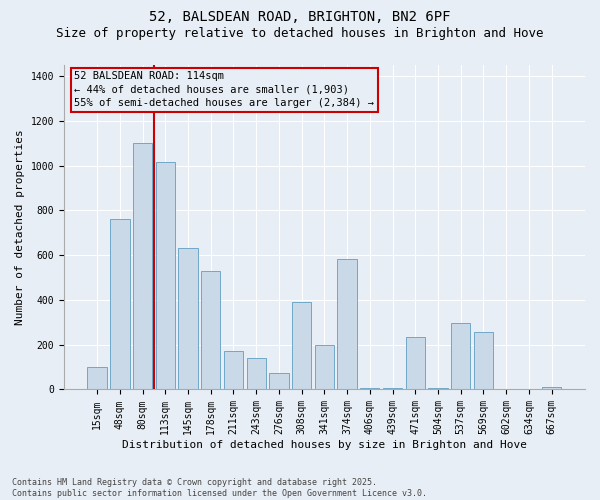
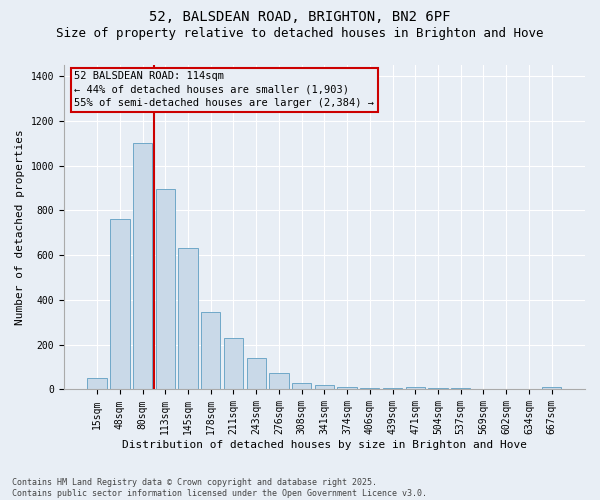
15sqm: 100 -> 50
113sqm: 1015 -> 895
178sqm: 530 -> 345
211sqm: 170 -> 230
308sqm: 390 -> 30
341sqm: 200 -> 18
374sqm: 585 -> 10
471sqm: 235 -> 12
537sqm: 295 -> 5
569sqm: 255 -> 3
